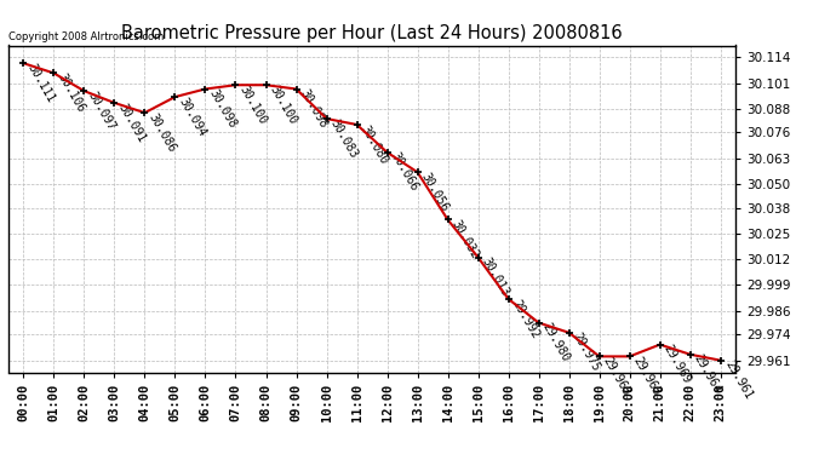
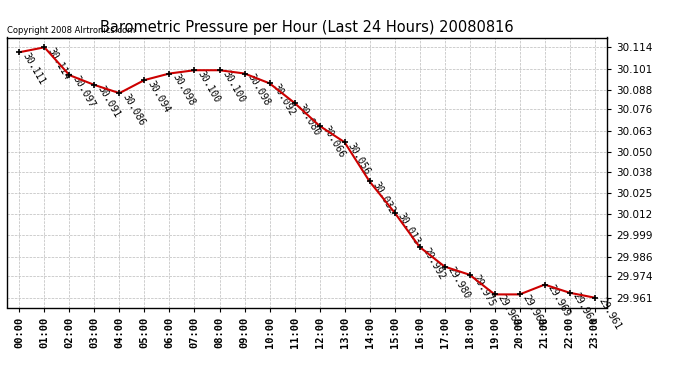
01:00: 30.106 -> 30.114
10:00: 30.083 -> 30.092
